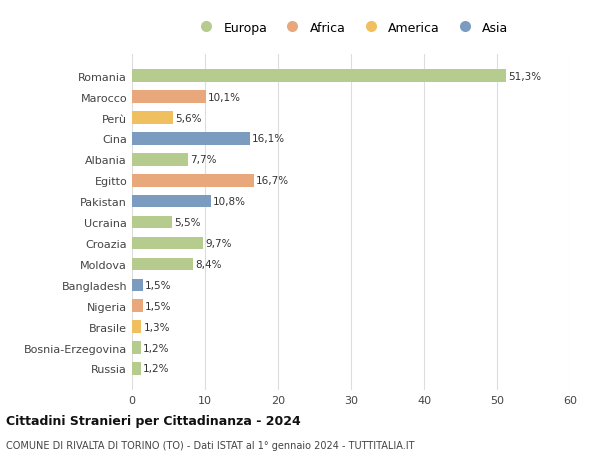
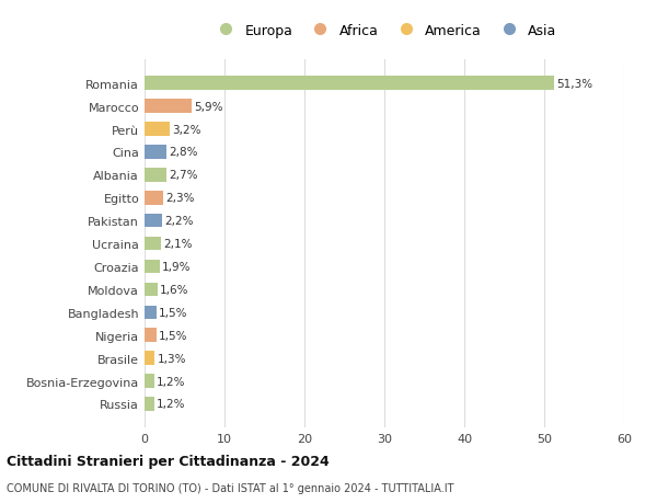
Marocco: 10,1% -> 5,9%
Perù: 5,6% -> 3,2%
Cina: 16,1% -> 2,8%
Albania: 7,7% -> 2,7%
Egitto: 16,7% -> 2,3%
Pakistan: 10,8% -> 2,2%
Ucraina: 5,5% -> 2,1%
Croazia: 9,7% -> 1,9%
Moldova: 8,4% -> 1,6%
